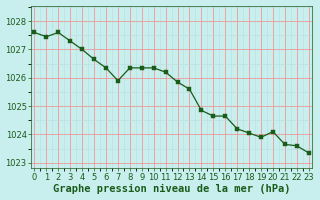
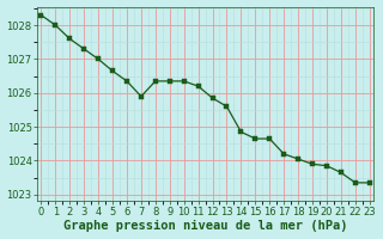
0: 1027.60 -> 1028.30
1: 1027.45 -> 1028.00
20: 1024.10 -> 1023.85
22: 1023.60 -> 1023.35
